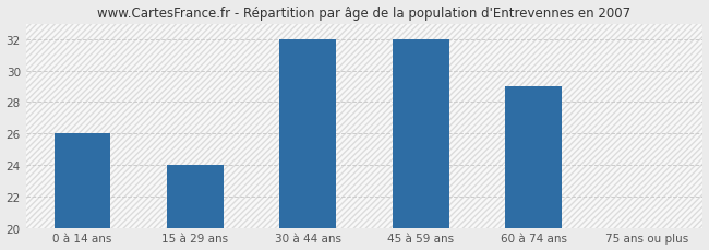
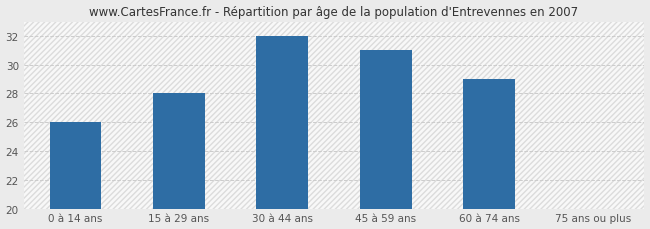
15 à 29 ans: 24 -> 28
45 à 59 ans: 32 -> 31
